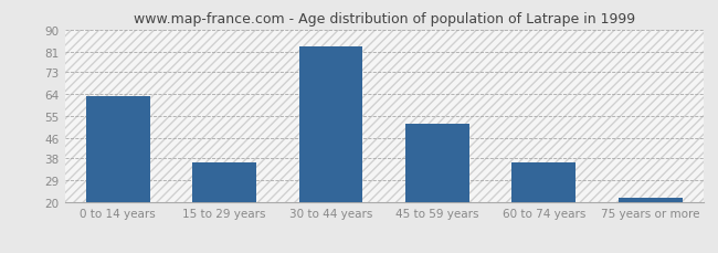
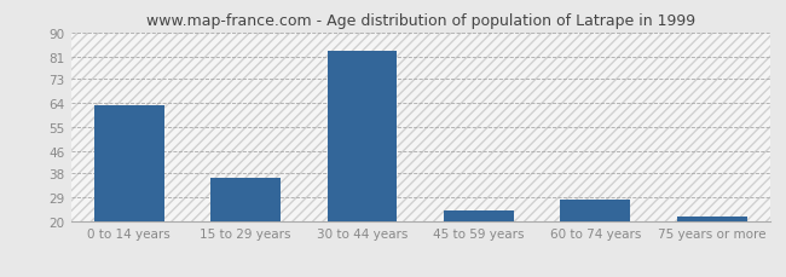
45 to 59 years: 52 -> 24
60 to 74 years: 36 -> 28
